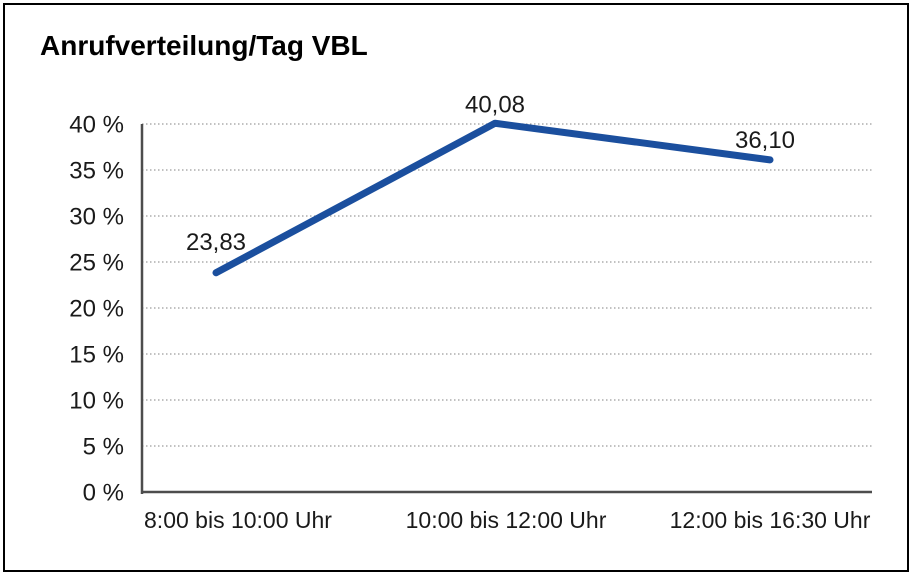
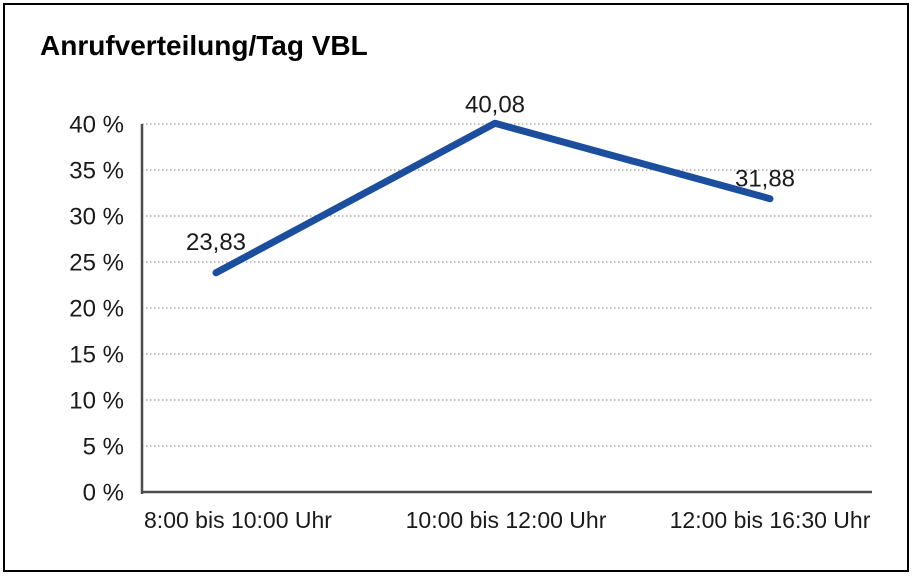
12:00 bis 16:30 Uhr: 36,10 -> 31,88
